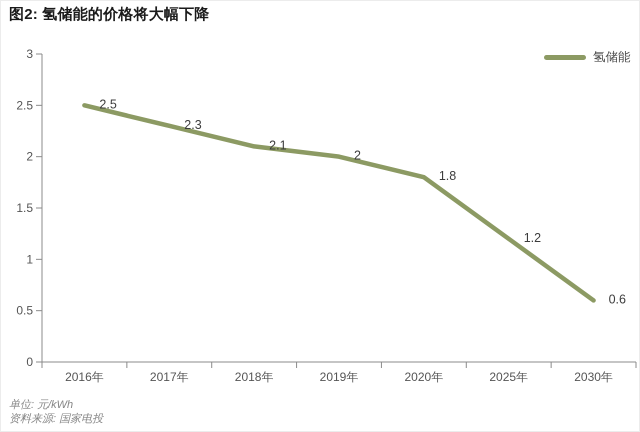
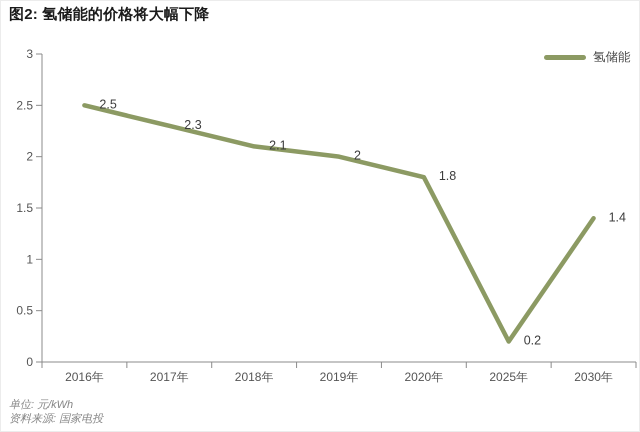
2025年: 1.2 -> 0.2
2030年: 0.6 -> 1.4
